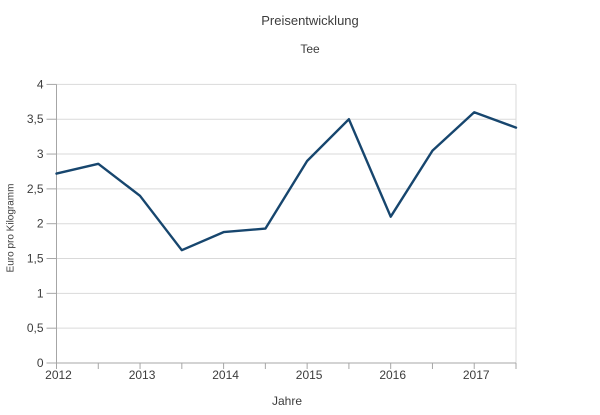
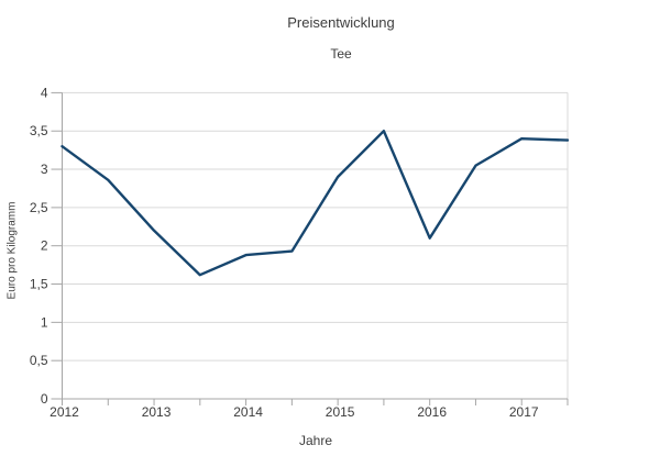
2012: 2.7 -> 3.3
2013: 2.4 -> 2.2
2017: 3.6 -> 3.4
